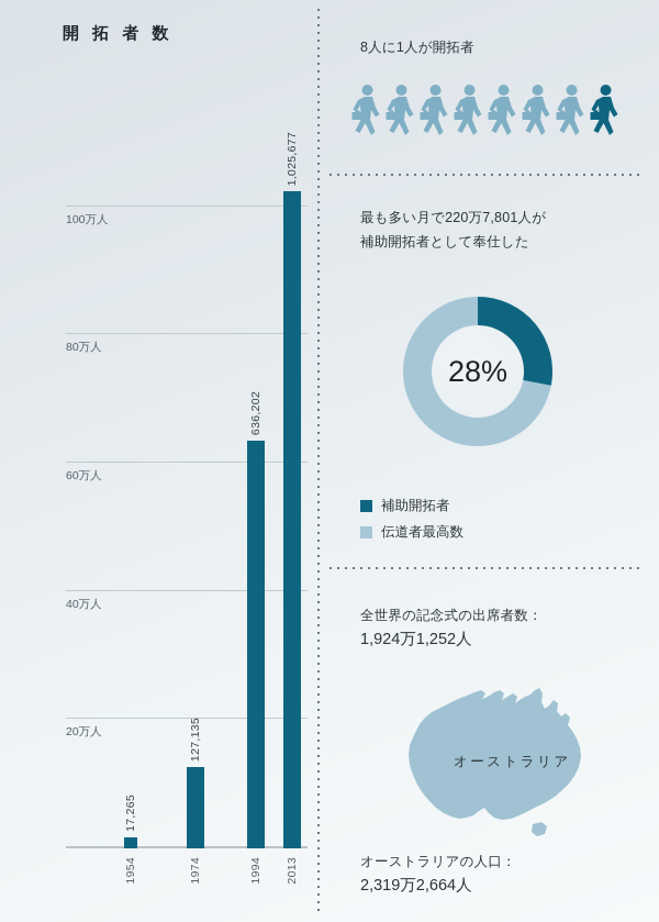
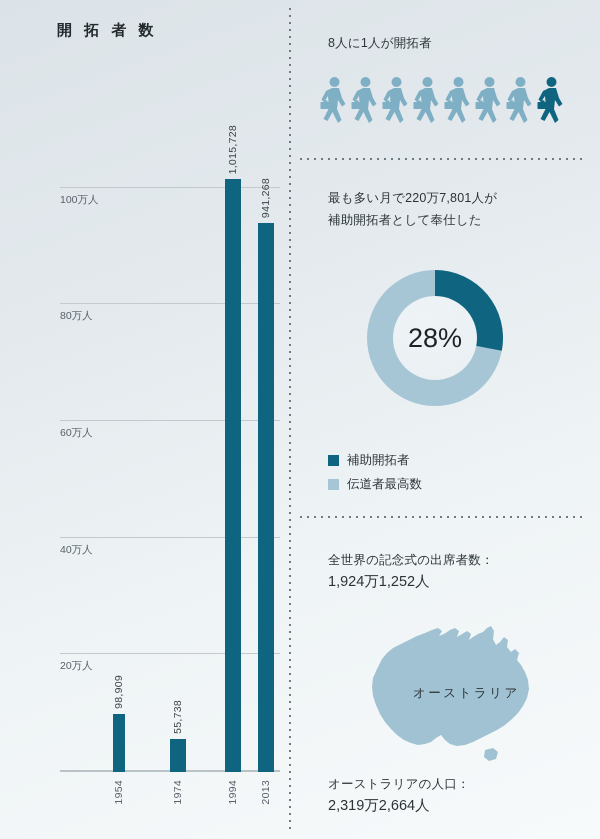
1954: 17,265 -> 98,909
1974: 127,135 -> 55,738
1994: 636,202 -> 1,015,728
2013: 1,025,677 -> 941,268
